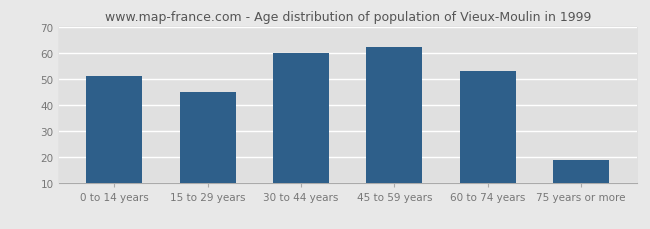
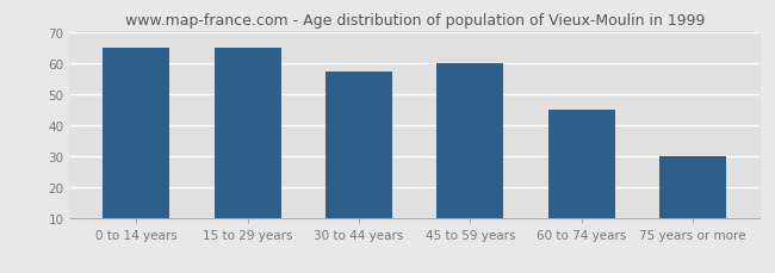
0 to 14 years: 51 -> 65
15 to 29 years: 45 -> 65
30 to 44 years: 60 -> 57
45 to 59 years: 62 -> 60
60 to 74 years: 53 -> 45
75 years or more: 19 -> 30
